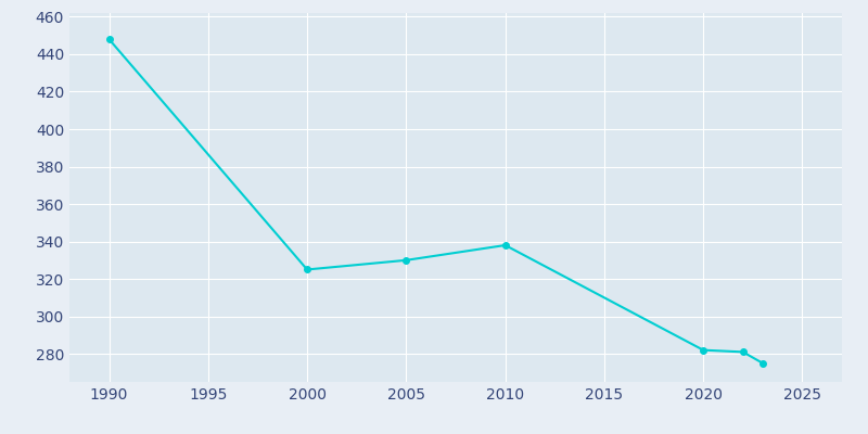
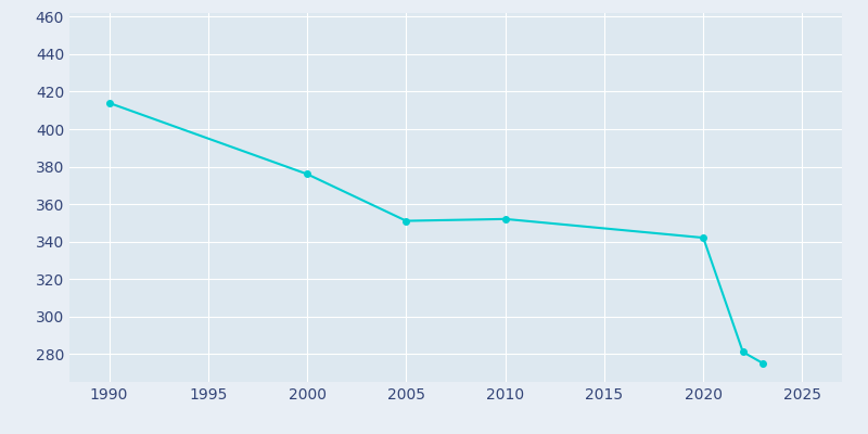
1990: 448 -> 414
2000: 325 -> 376
2005: 330 -> 351
2010: 338 -> 352
2020: 282 -> 342
